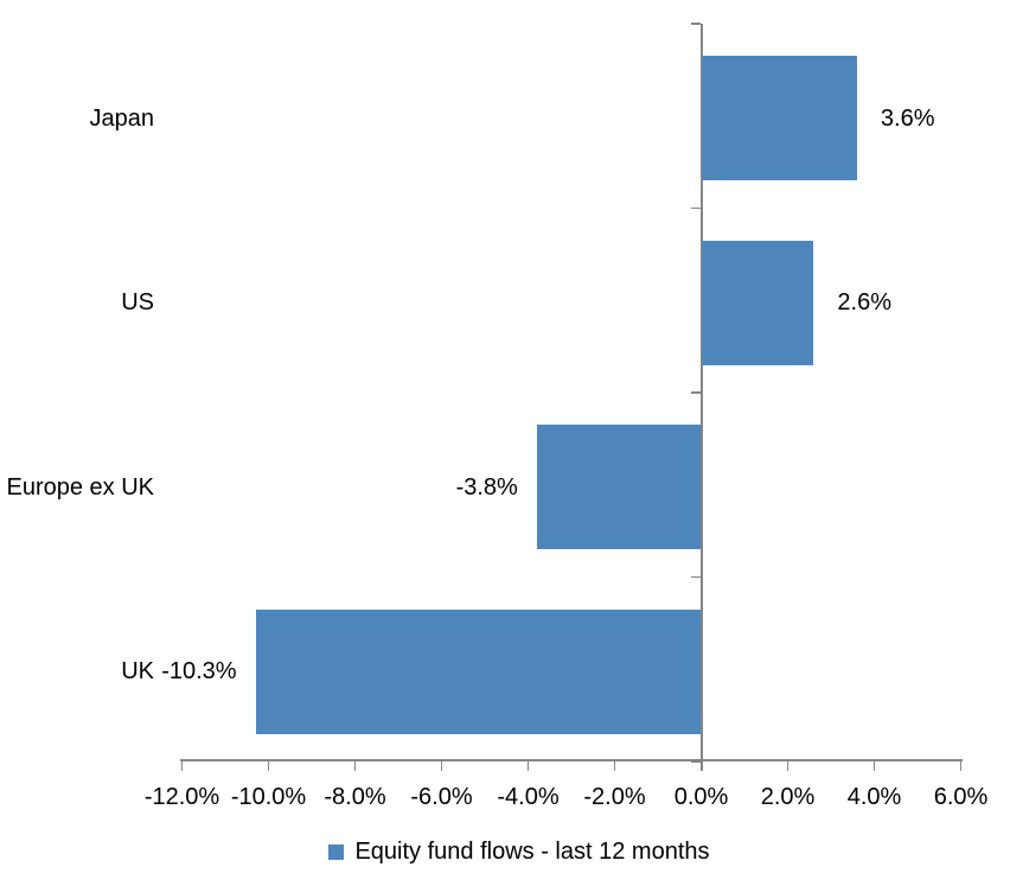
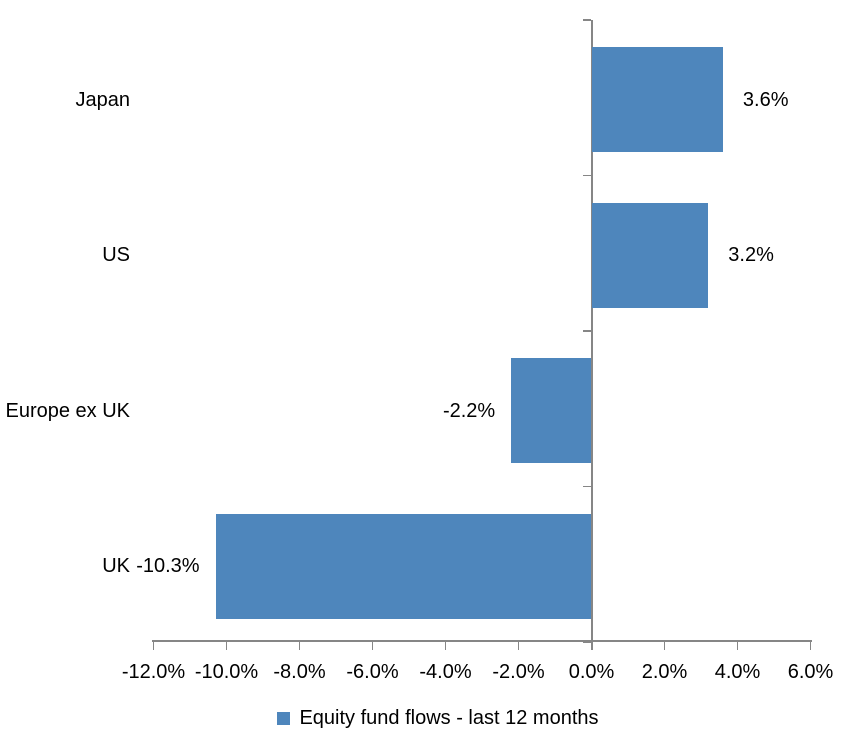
US: 2.6% -> 3.2%
Europe ex UK: -3.8% -> -2.2%
